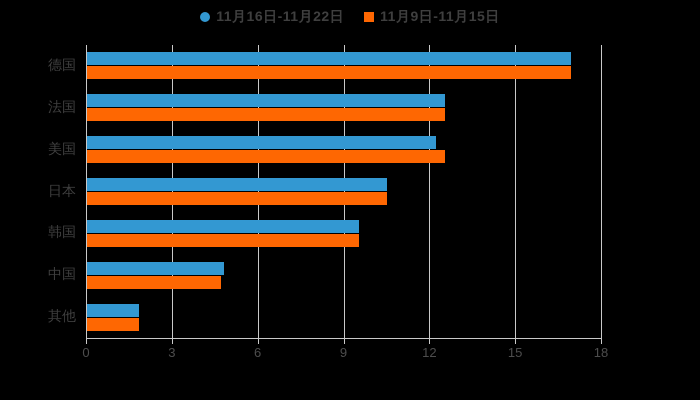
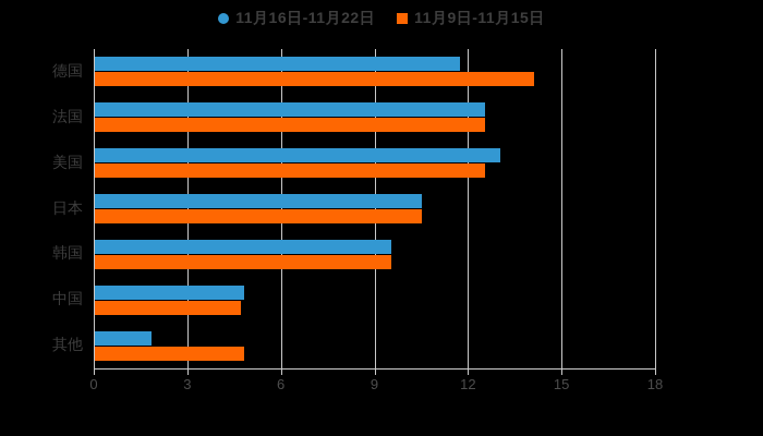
11月16日-11月22日/德国: 16.9 -> 11.7
11月9日-11月15日/德国: 16.9 -> 14.1
11月16日-11月22日/美国: 12.2 -> 13.0
11月9日-11月15日/其他: 1.8 -> 4.8
